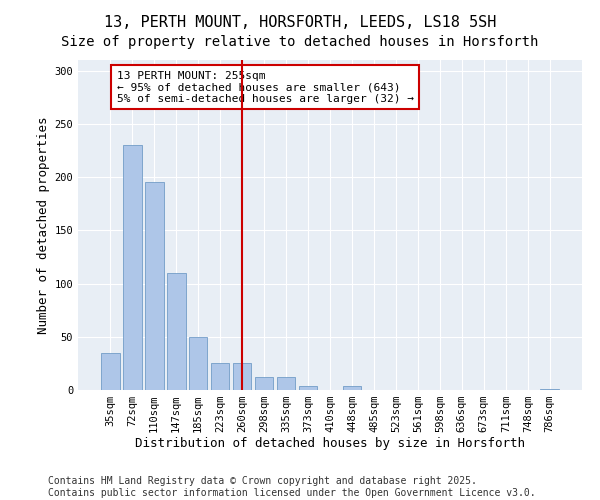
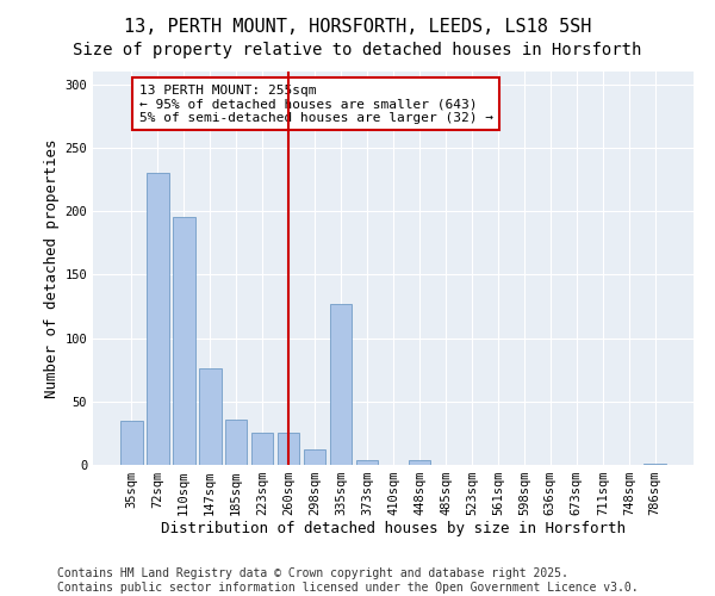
147sqm: 110 -> 76
185sqm: 50 -> 36
335sqm: 12 -> 127
